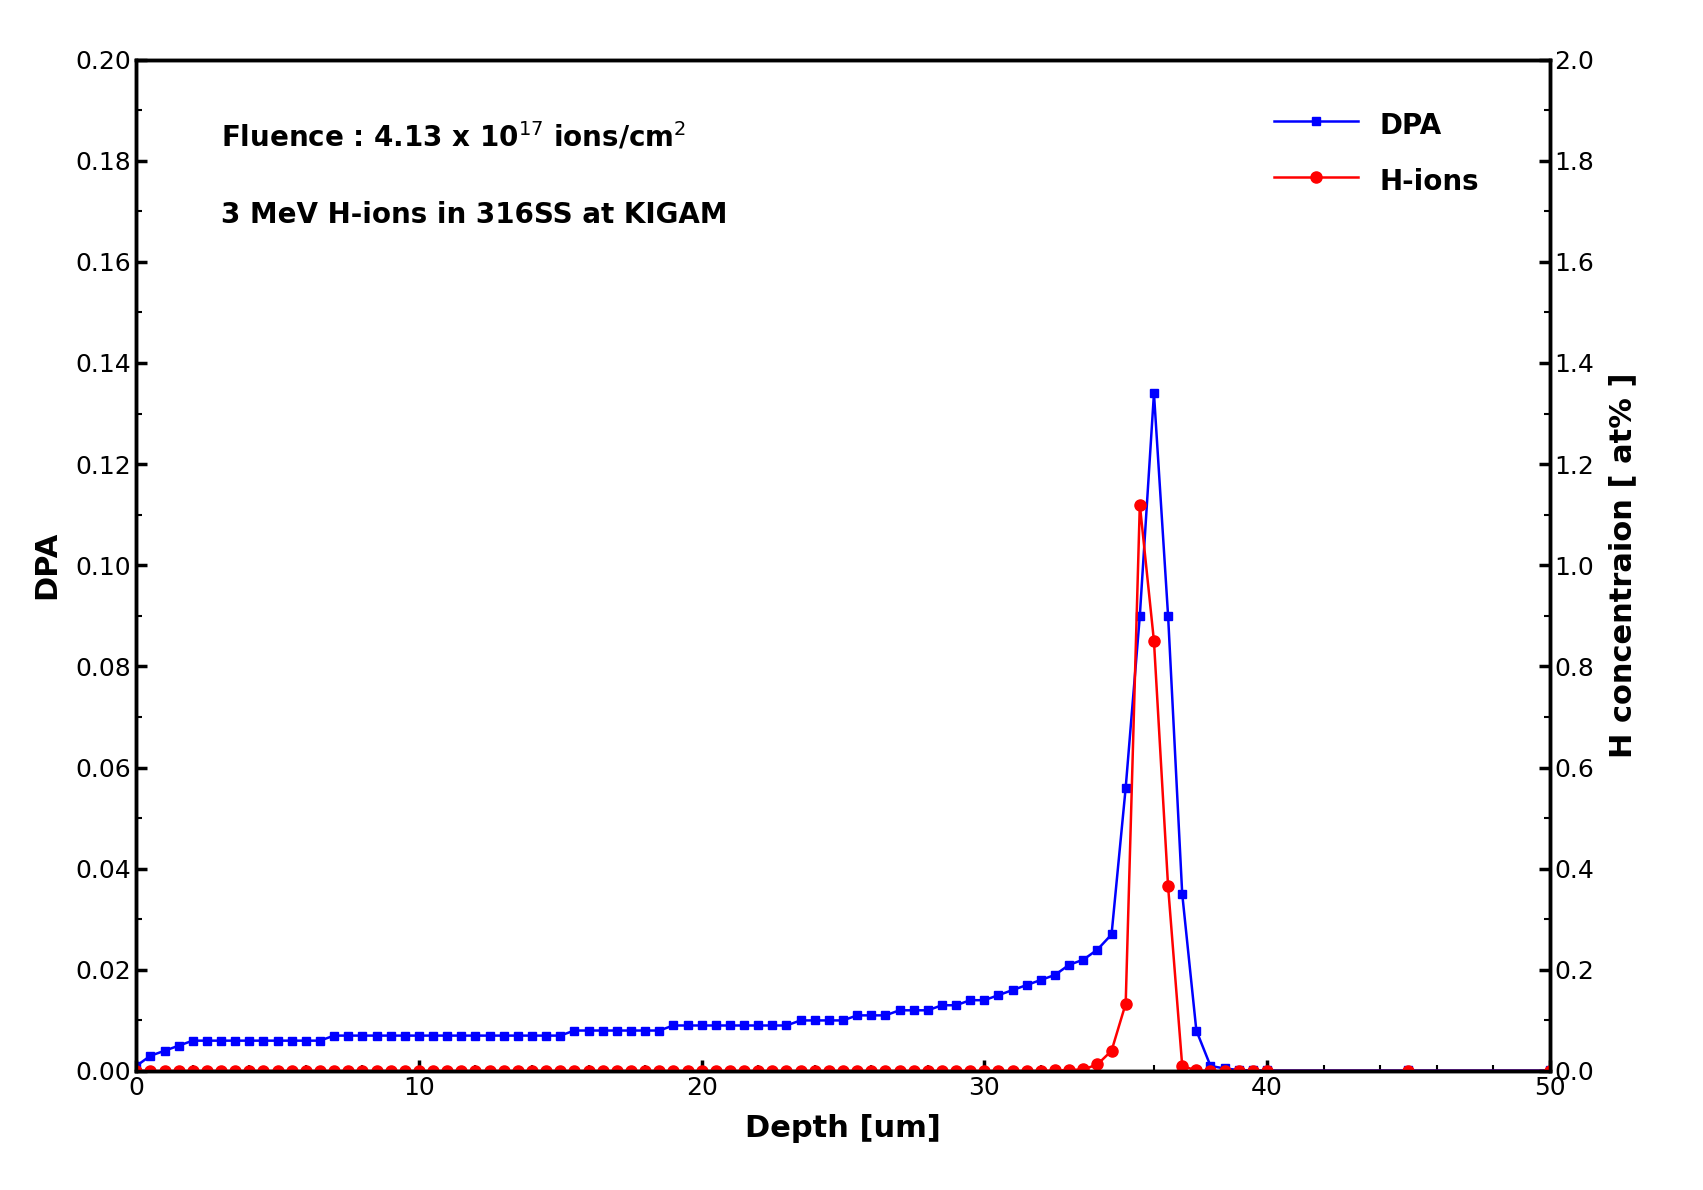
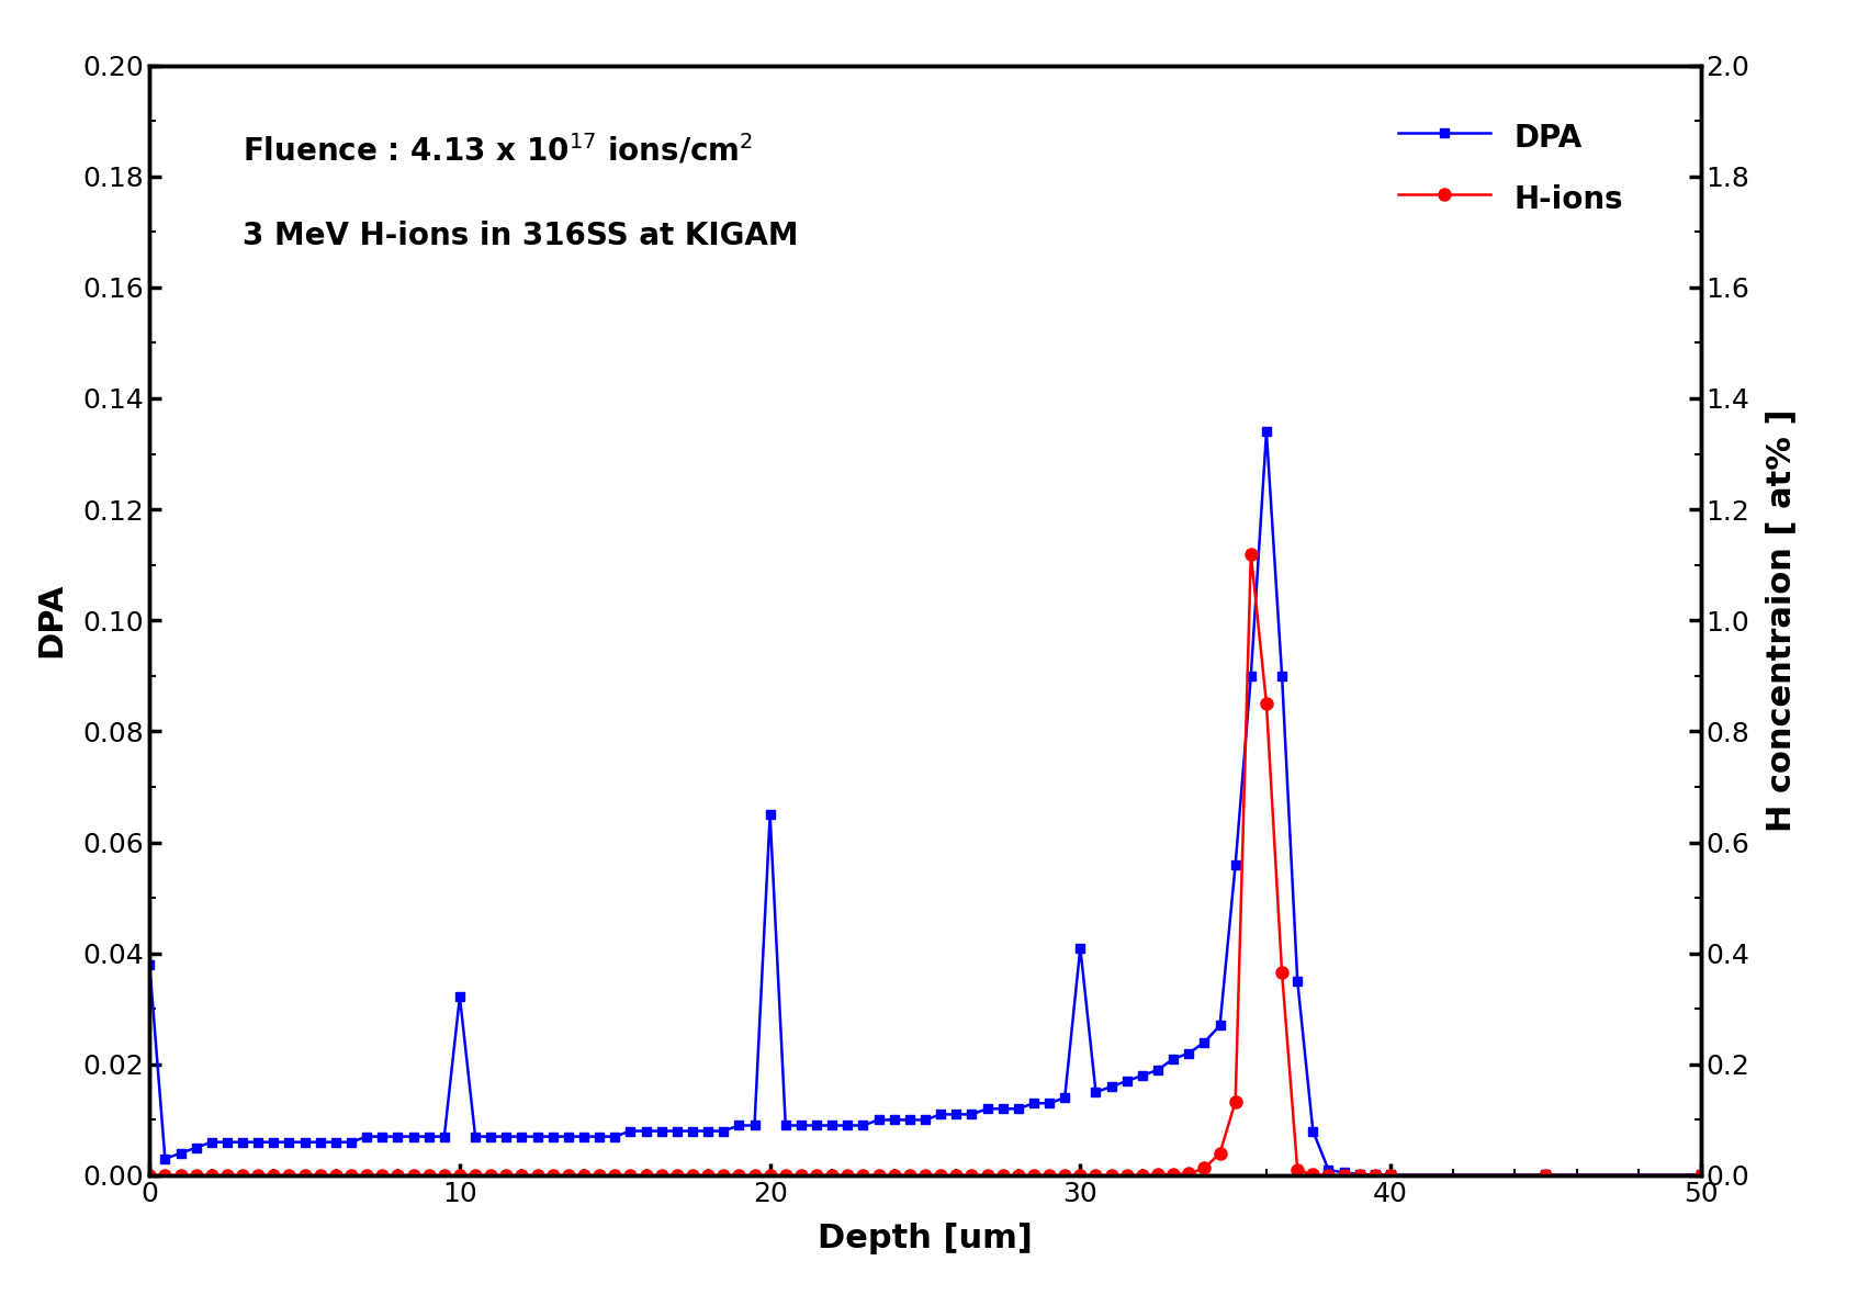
DPA/0: 0.0010 -> 0.0380
DPA/10: 0.0070 -> 0.0322
DPA/20: 0.0090 -> 0.0650
DPA/30: 0.0140 -> 0.0410
